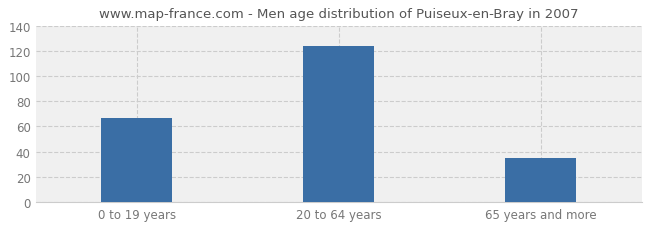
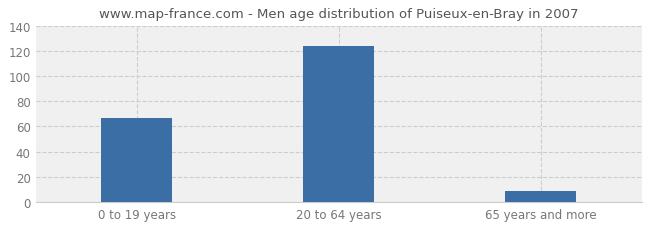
65 years and more: 35 -> 9
